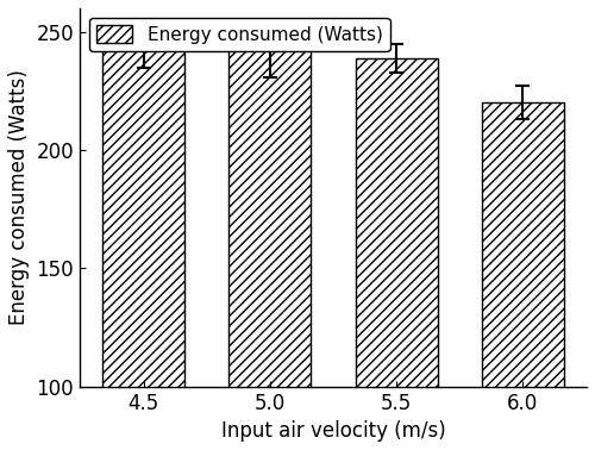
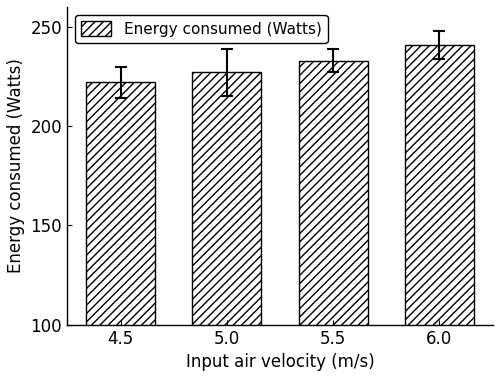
4.5: 243 -> 222
5.0: 243 -> 227
5.5: 239 -> 233
6.0: 220 -> 241
